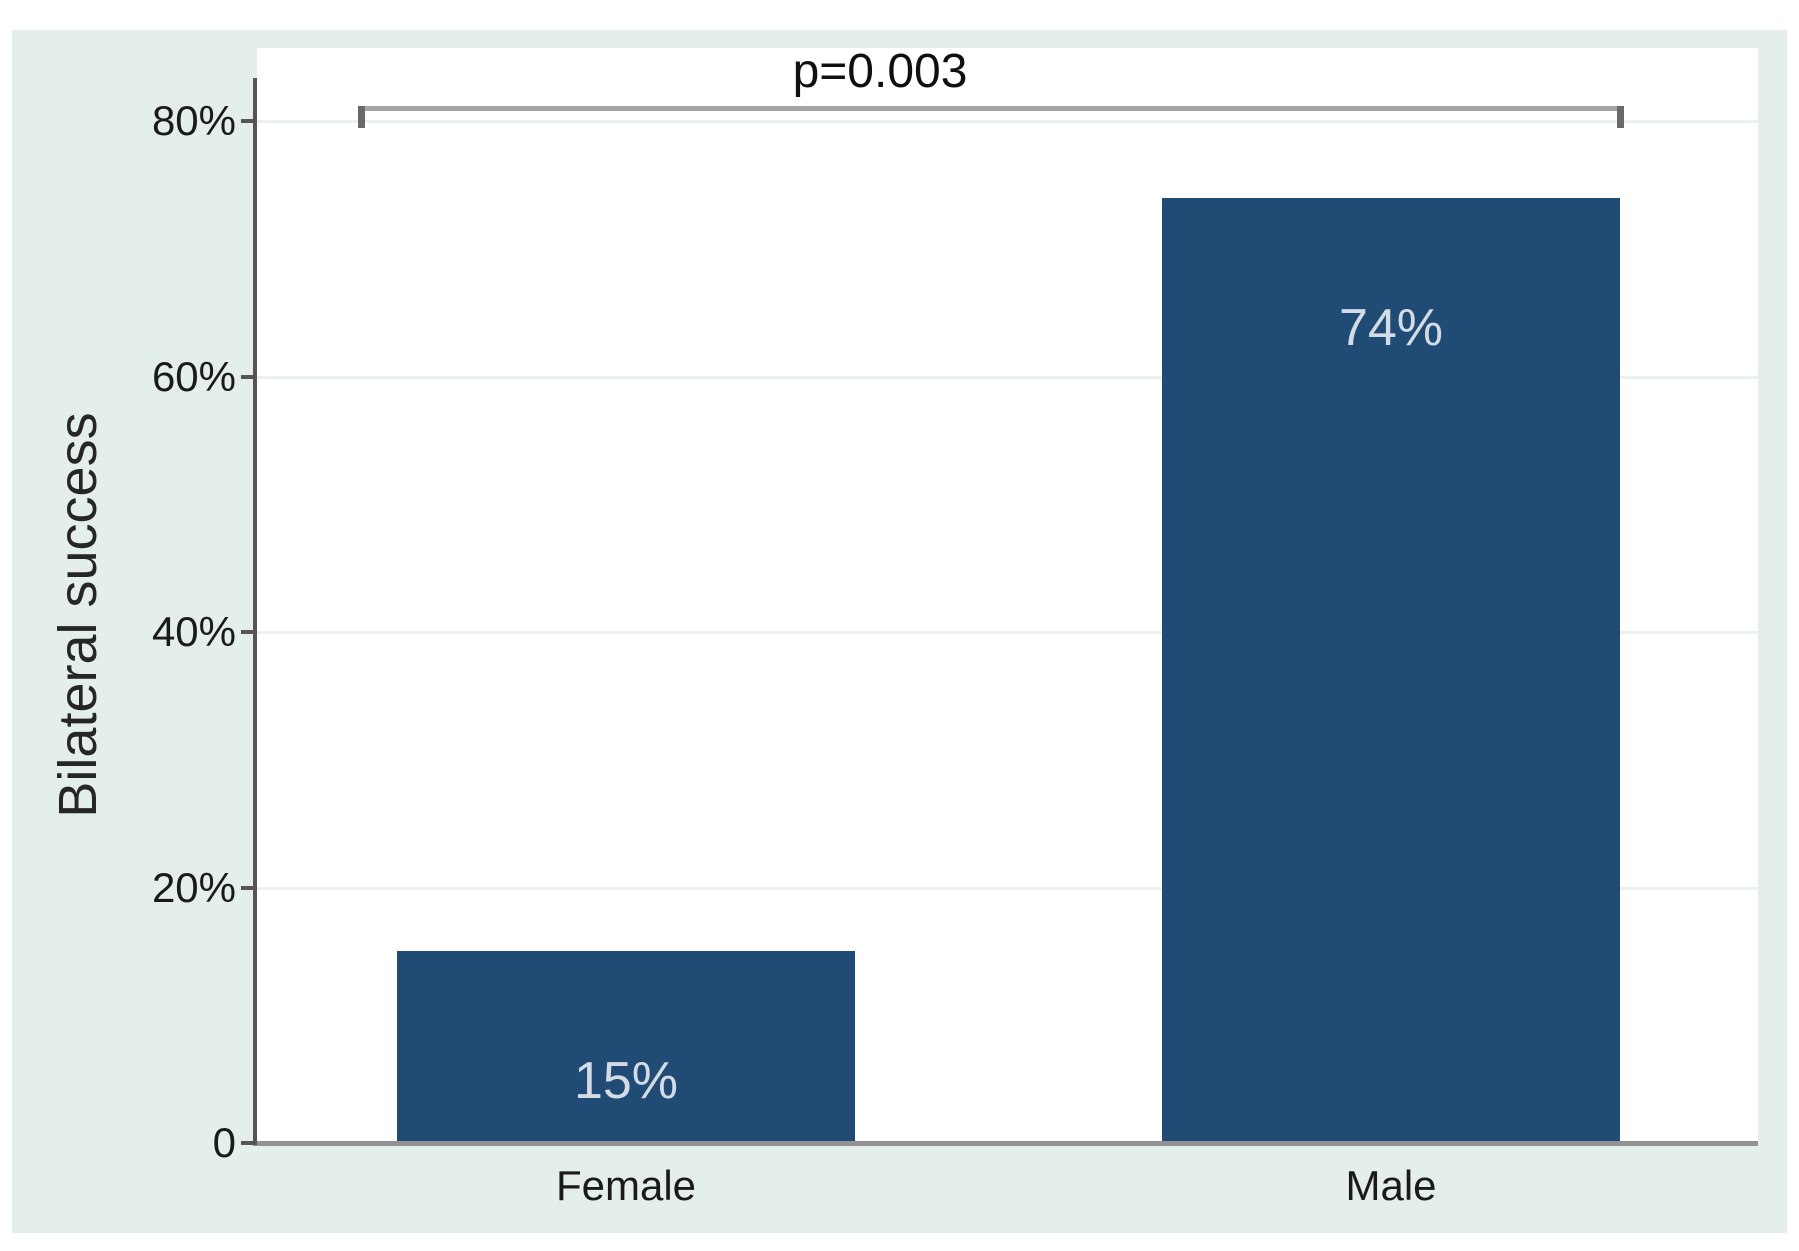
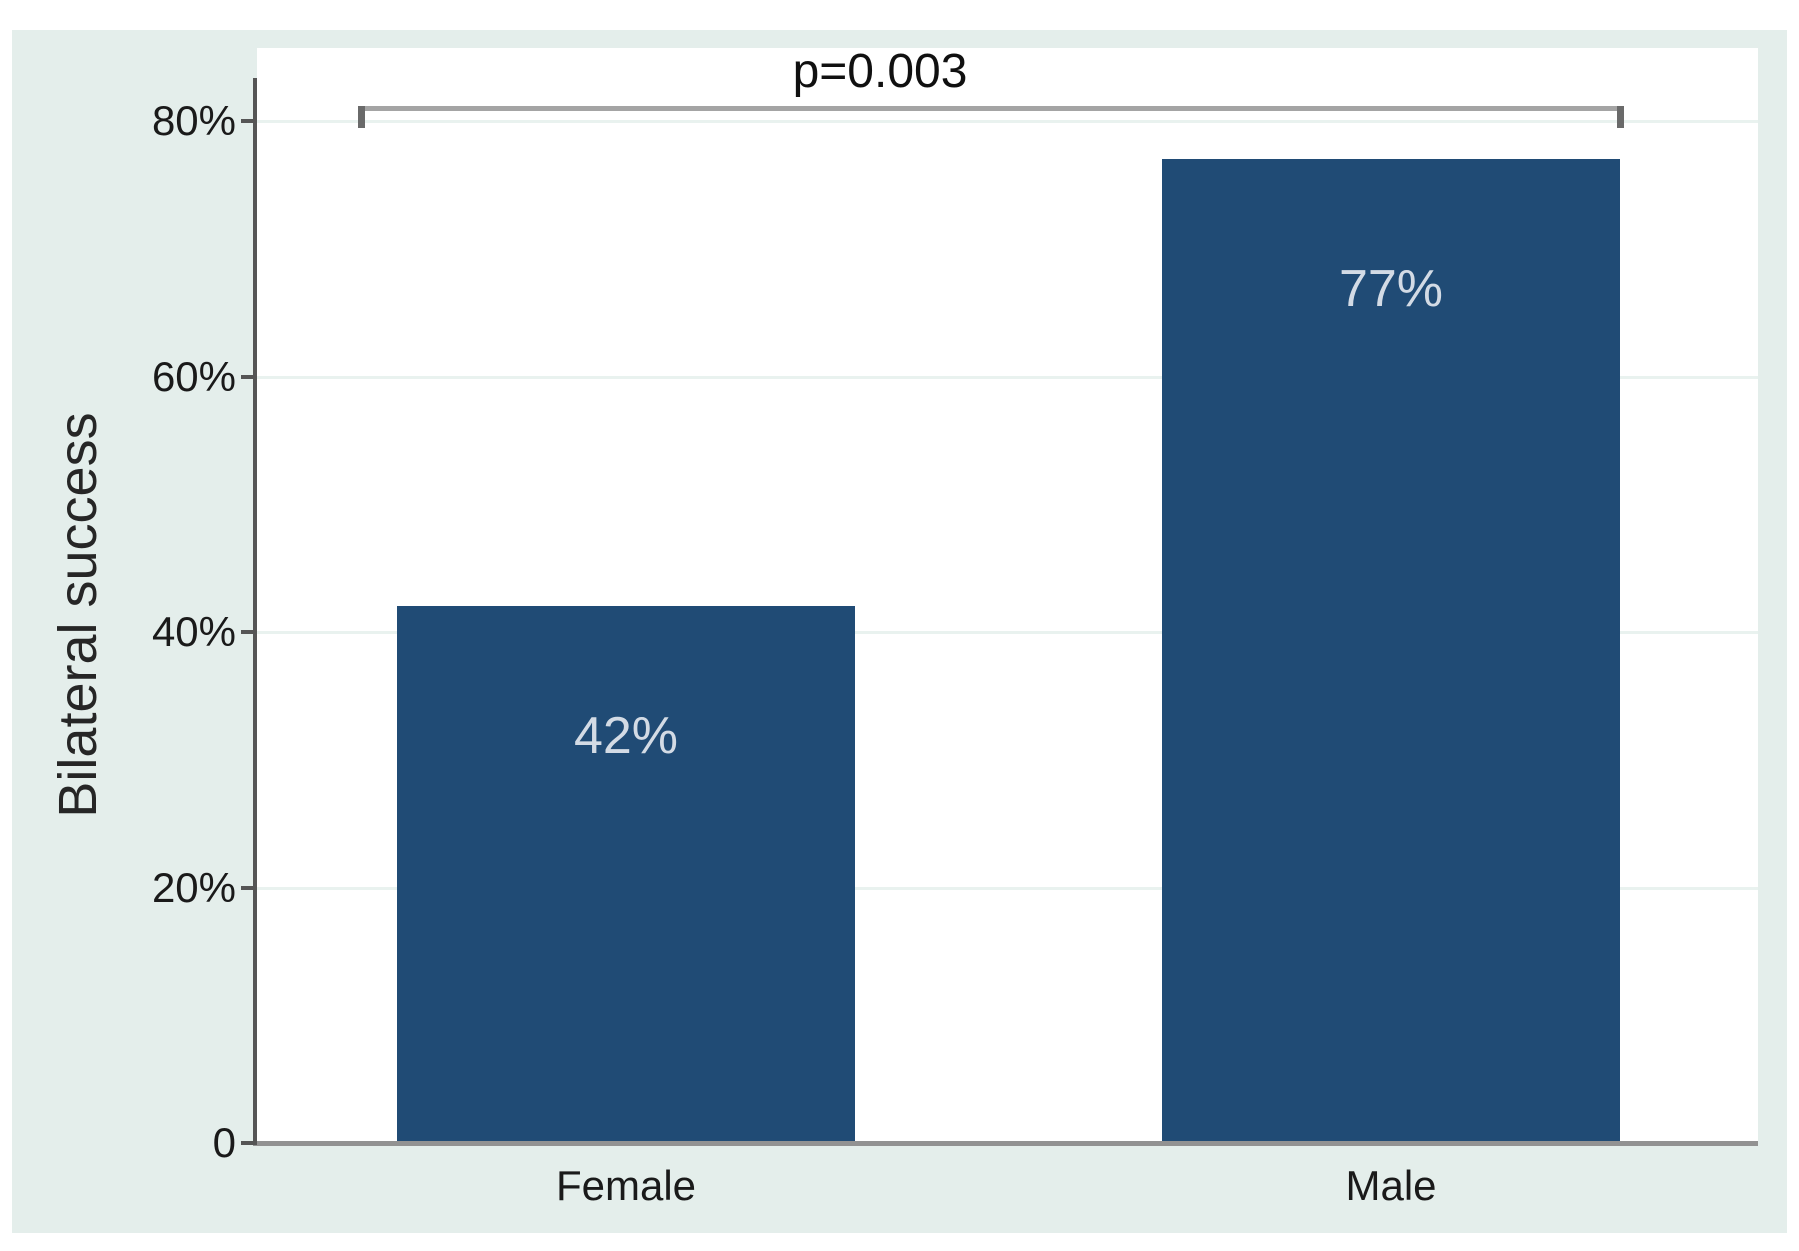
Female: 15% -> 42%
Male: 74% -> 77%
